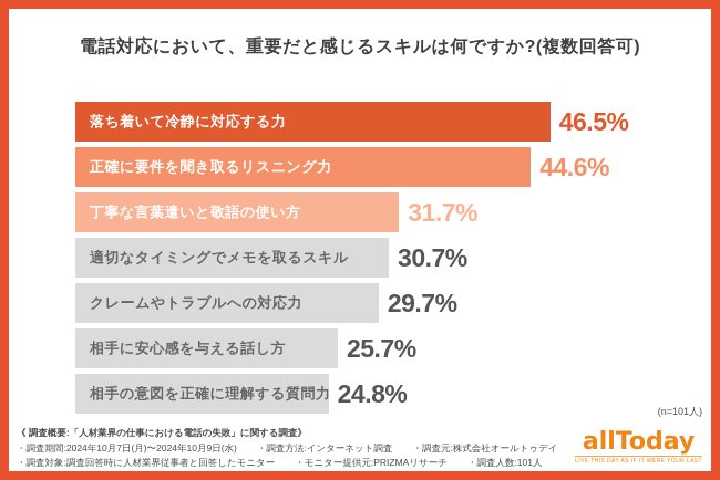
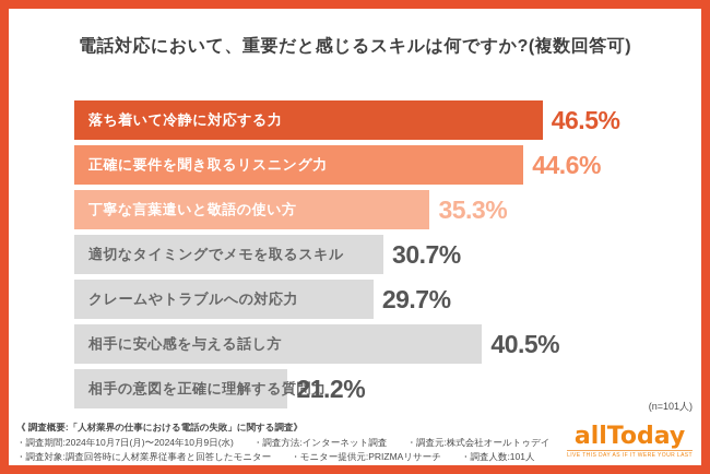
丁寧な言葉遣いと敬語の使い方: 31.7% -> 35.3%
相手に安心感を与える話し方: 25.7% -> 40.5%
相手の意図を正確に理解する質問力: 24.8% -> 21.2%
